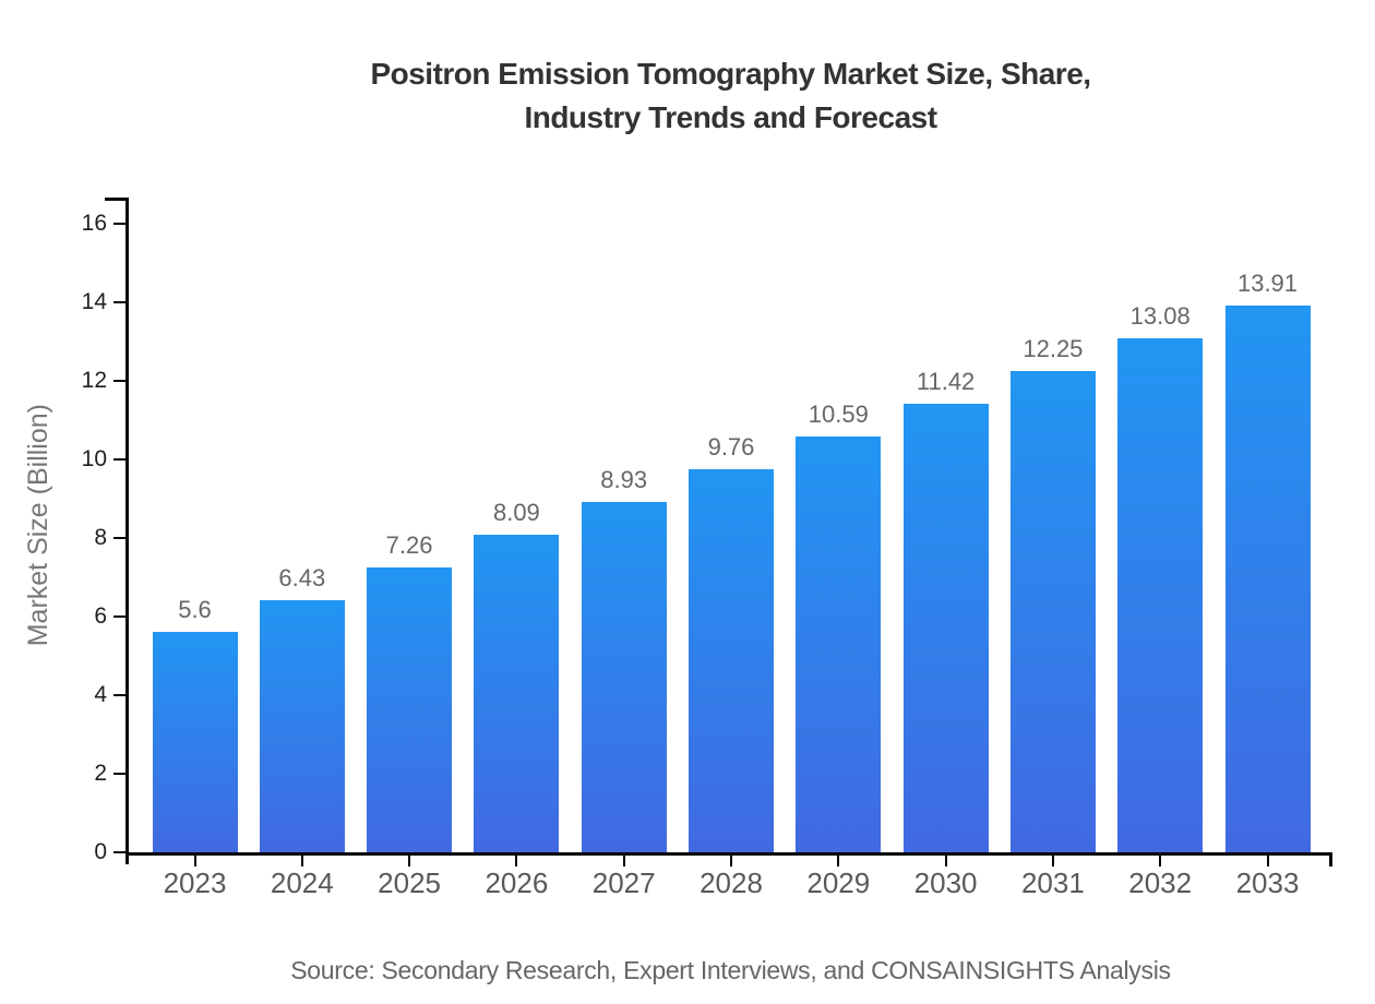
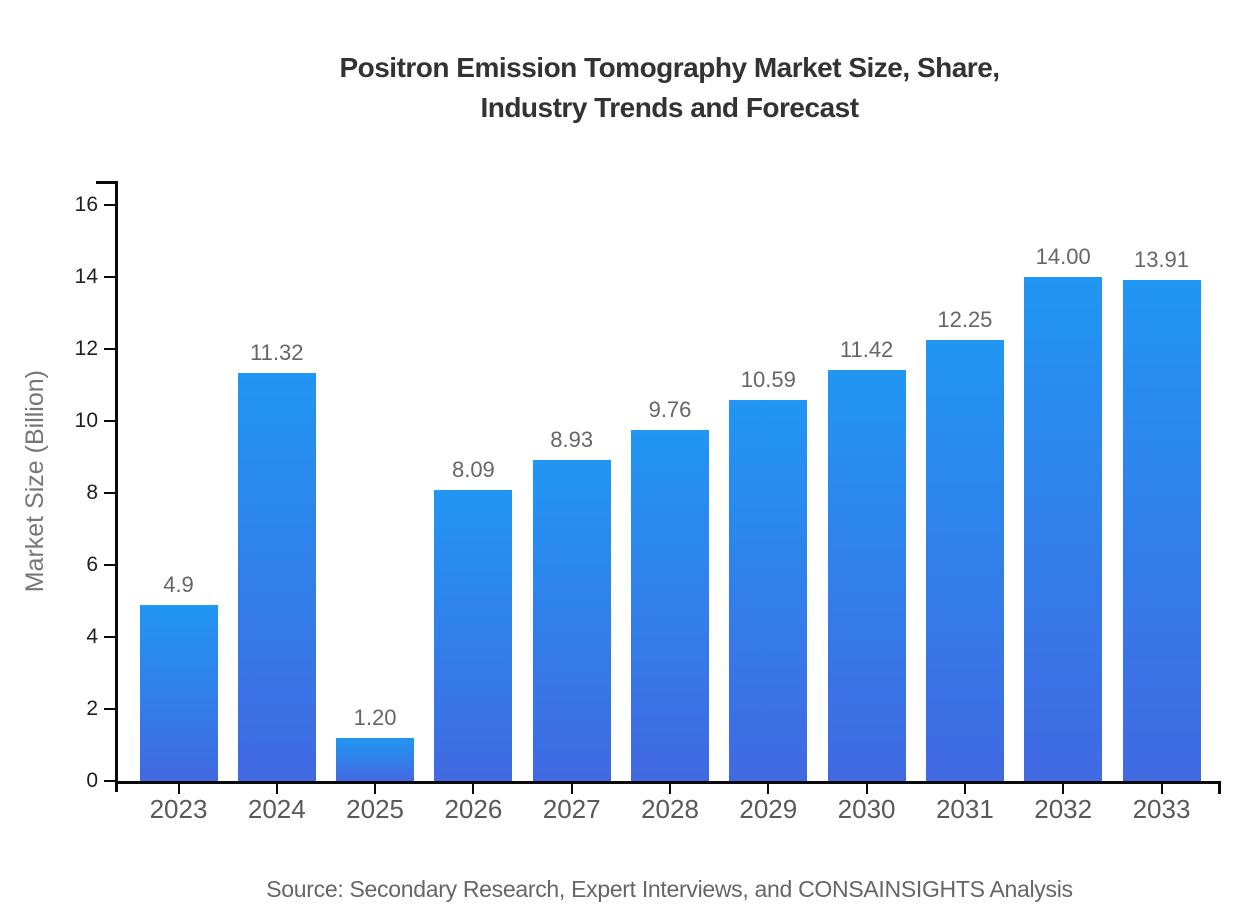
2023: 5.6 -> 4.9
2024: 6.43 -> 11.32
2025: 7.26 -> 1.20
2032: 13.08 -> 14.00
